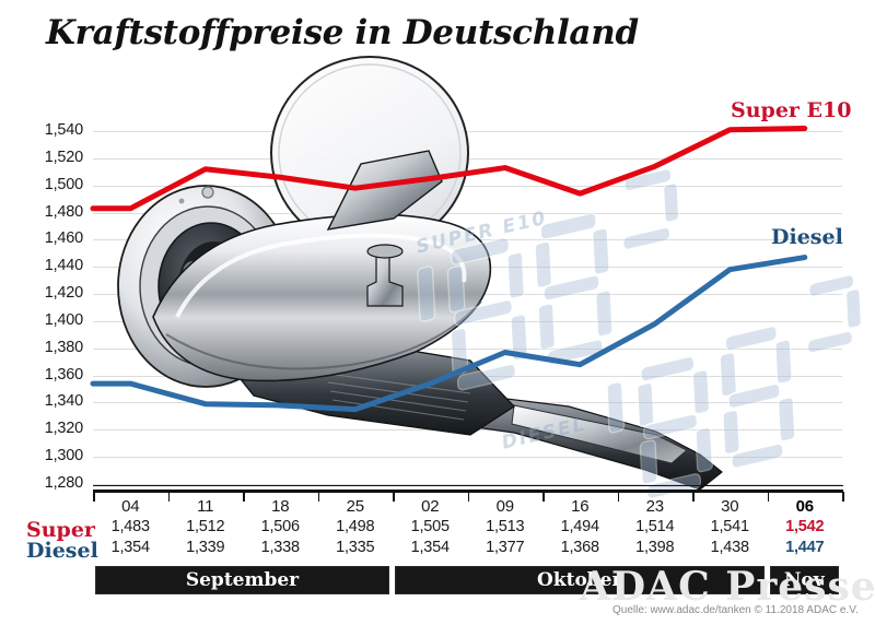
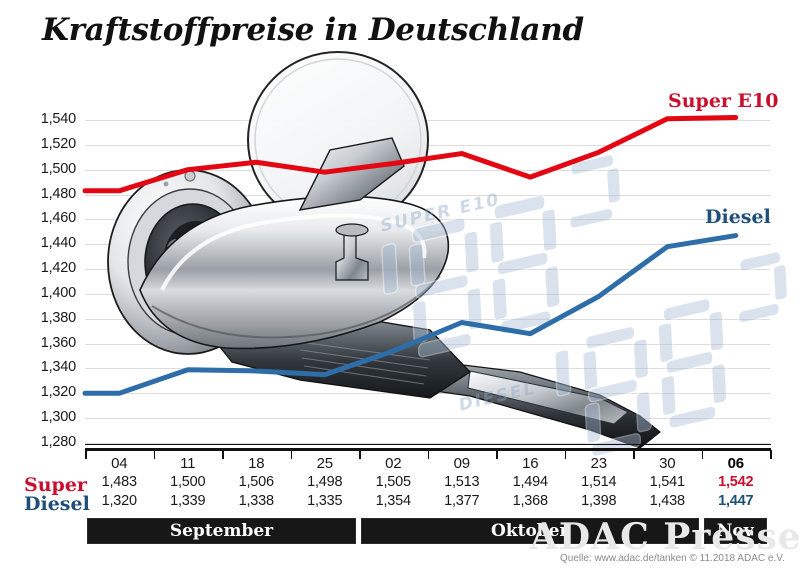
Diesel/04: 1,354 -> 1,320
Super E10/11: 1,512 -> 1,500
